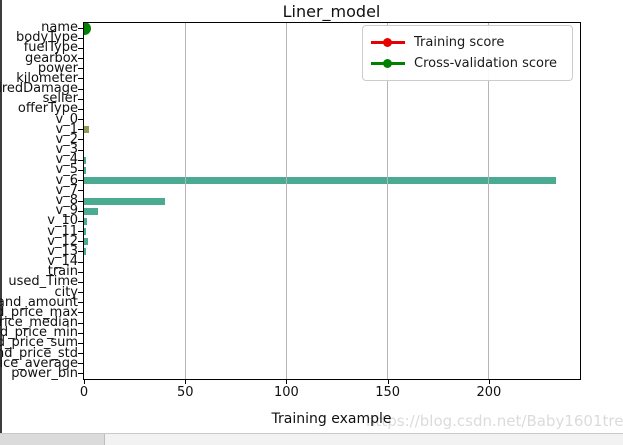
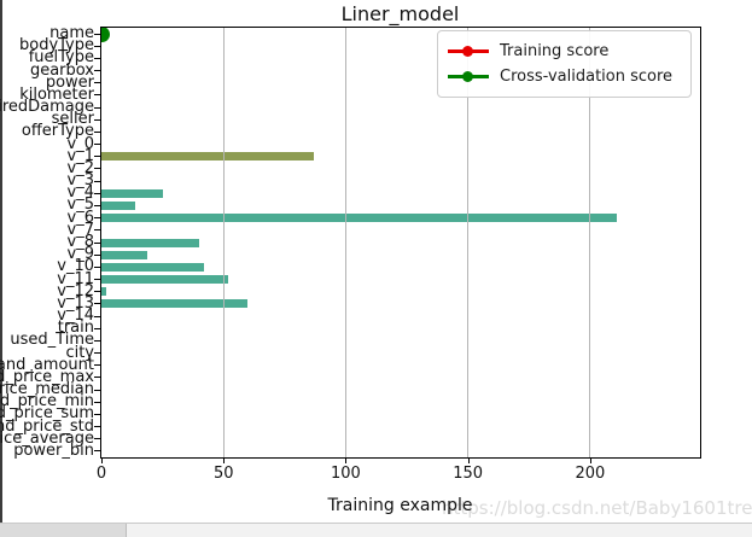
v_1: 2 -> 87
v_4: 1 -> 25
v_5: 1 -> 14
v_6: 233 -> 211
v_9: 7 -> 19
v_10: 2 -> 42
v_11: 1 -> 52
v_13: 1 -> 60
